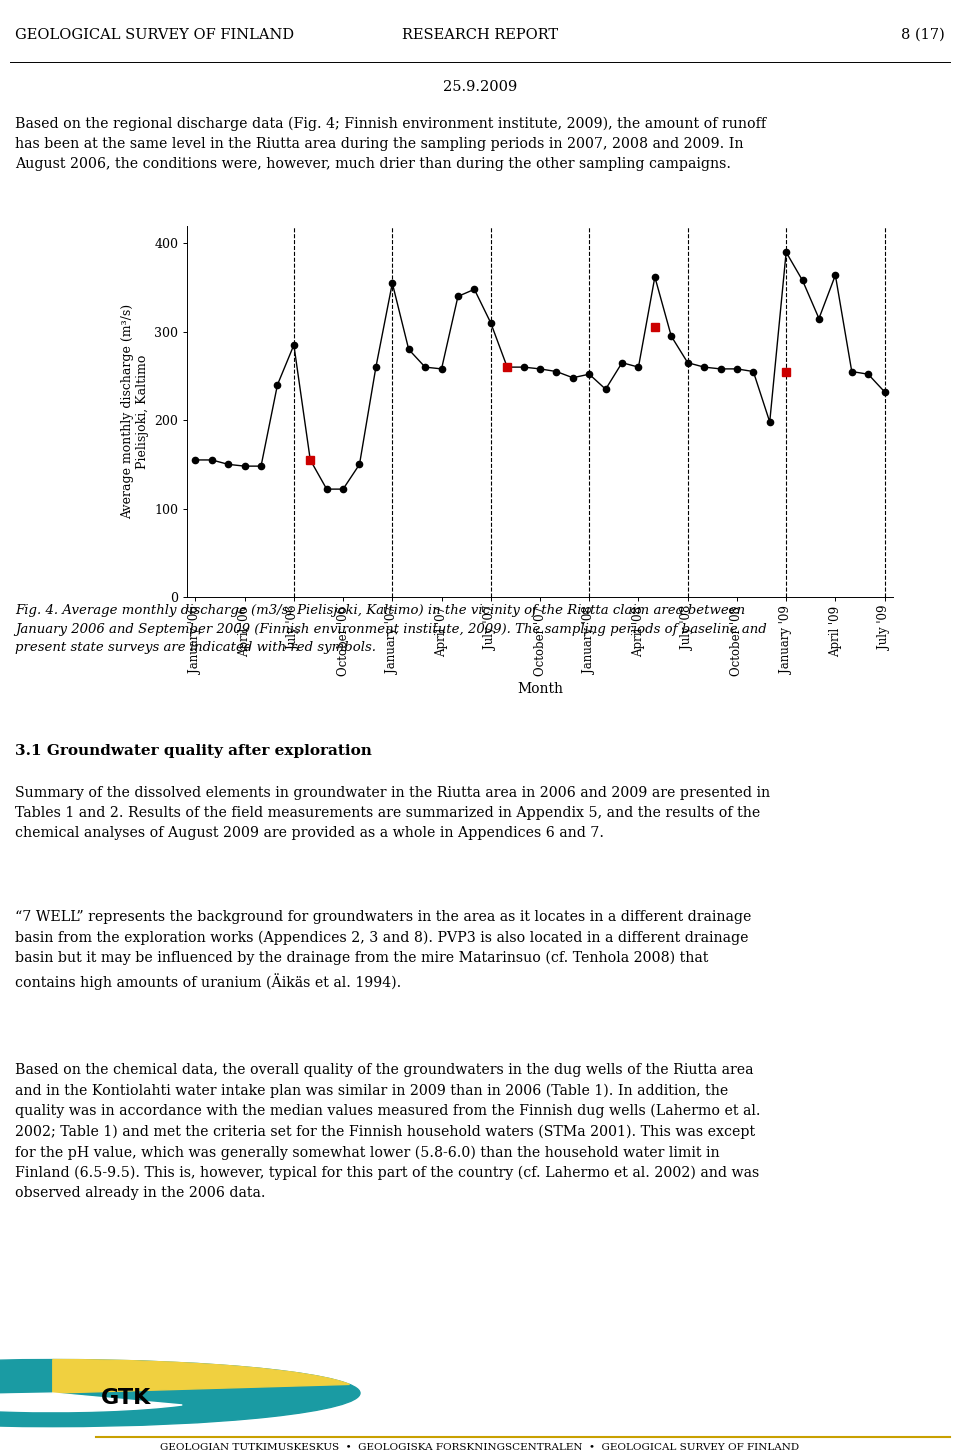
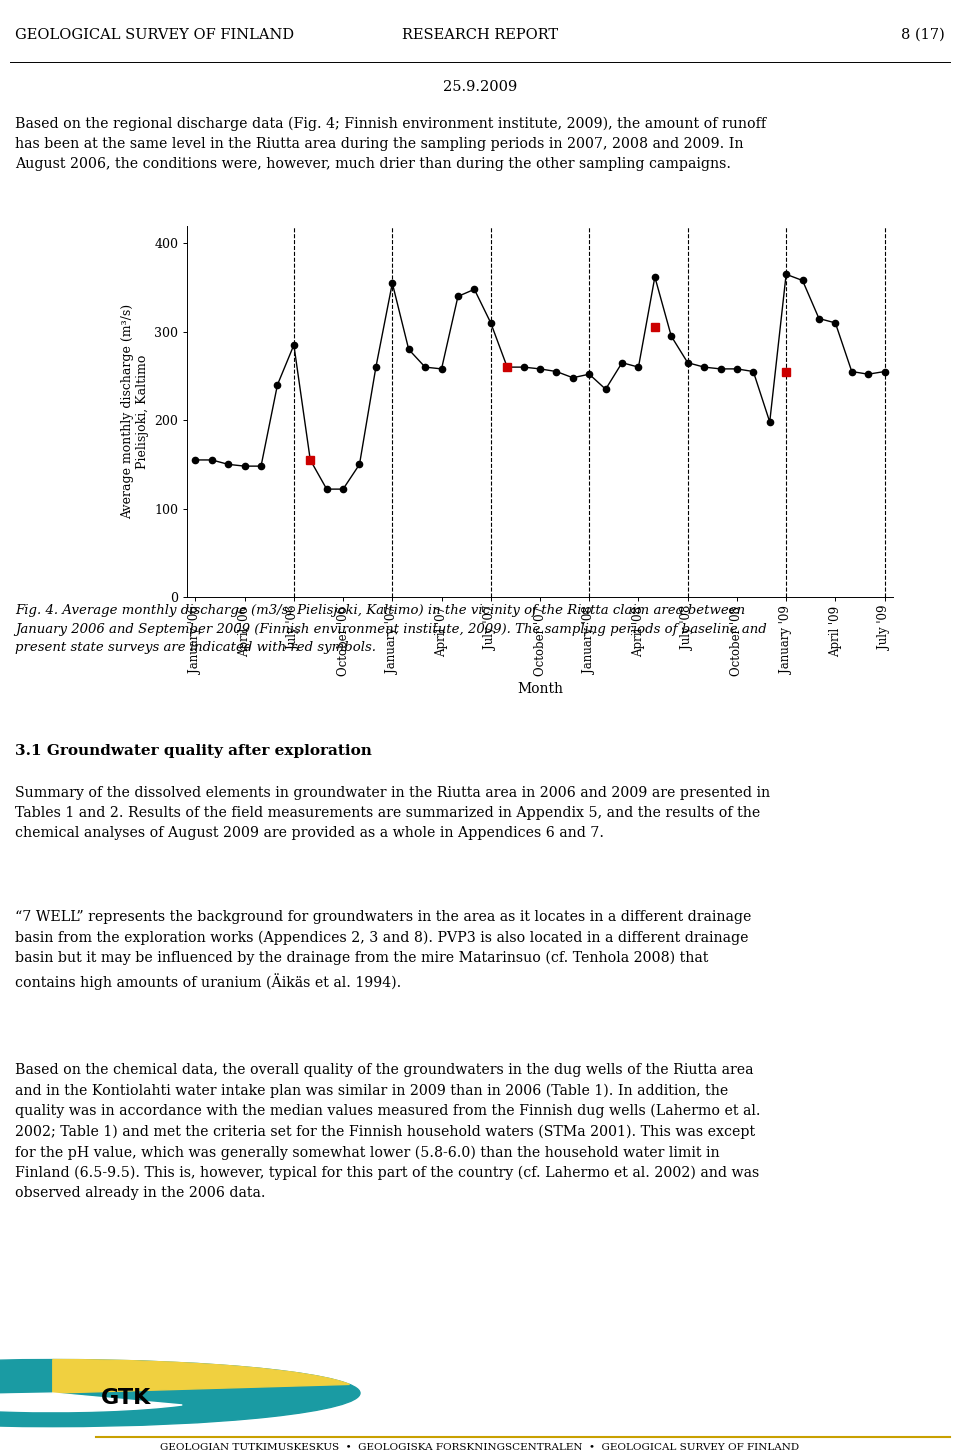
January '09: 390 -> 365
April '09: 364 -> 310
July '09: 232 -> 255
